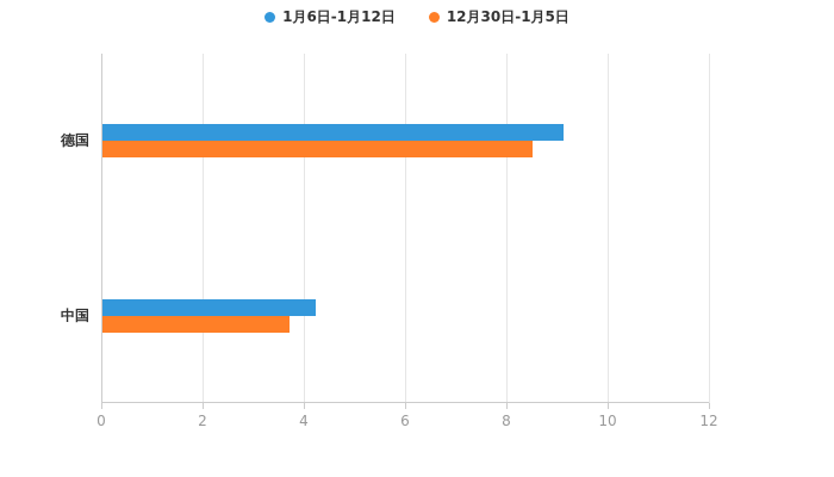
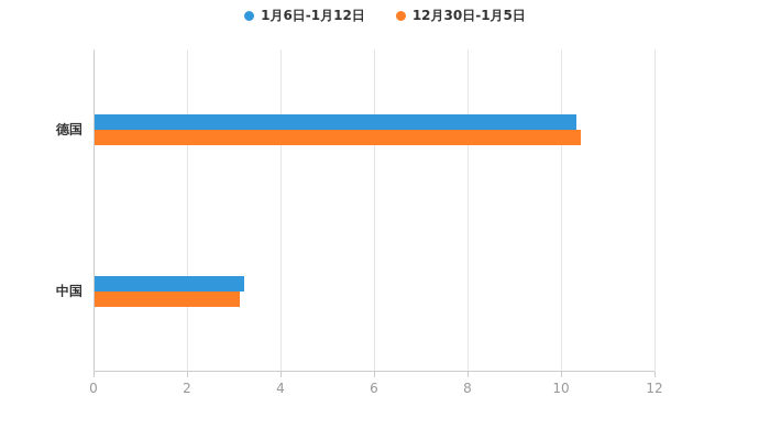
1月6日-1月12日/德国: 9.1 -> 10.3
12月30日-1月5日/德国: 8.5 -> 10.4
1月6日-1月12日/中国: 4.2 -> 3.2
12月30日-1月5日/中国: 3.7 -> 3.1
